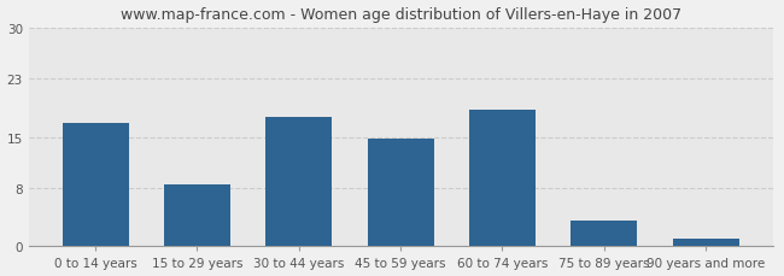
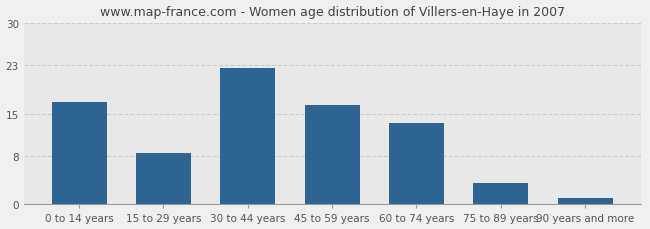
30 to 44 years: 17.8 -> 22.5
45 to 59 years: 14.8 -> 16.5
60 to 74 years: 18.8 -> 13.5
